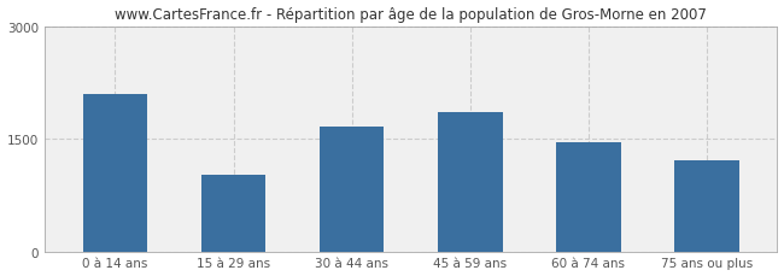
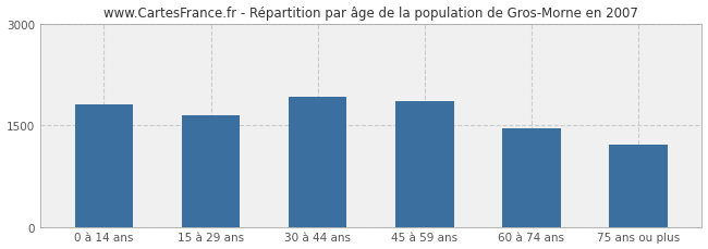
0 à 14 ans: 2100 -> 1810
15 à 29 ans: 1020 -> 1650
30 à 44 ans: 1660 -> 1910
